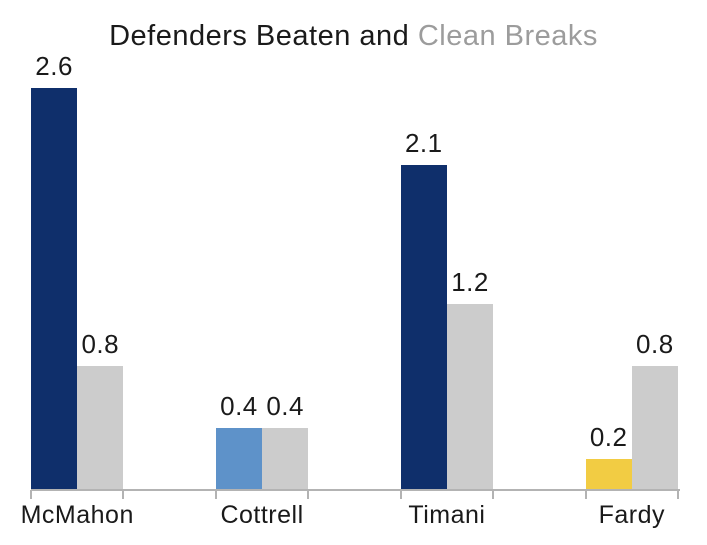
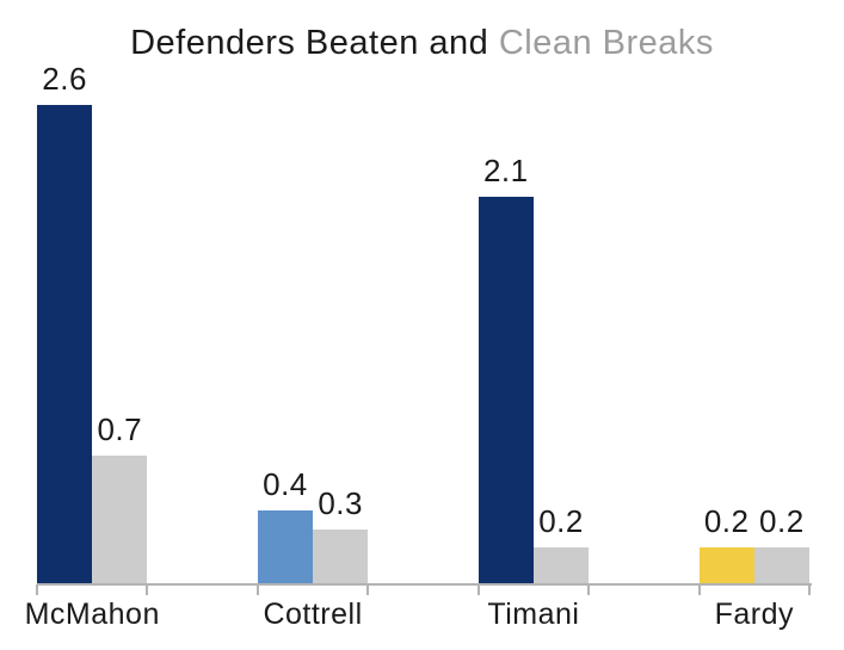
Clean Breaks/McMahon: 0.8 -> 0.7
Clean Breaks/Cottrell: 0.4 -> 0.3
Clean Breaks/Timani: 1.2 -> 0.2
Clean Breaks/Fardy: 0.8 -> 0.2
